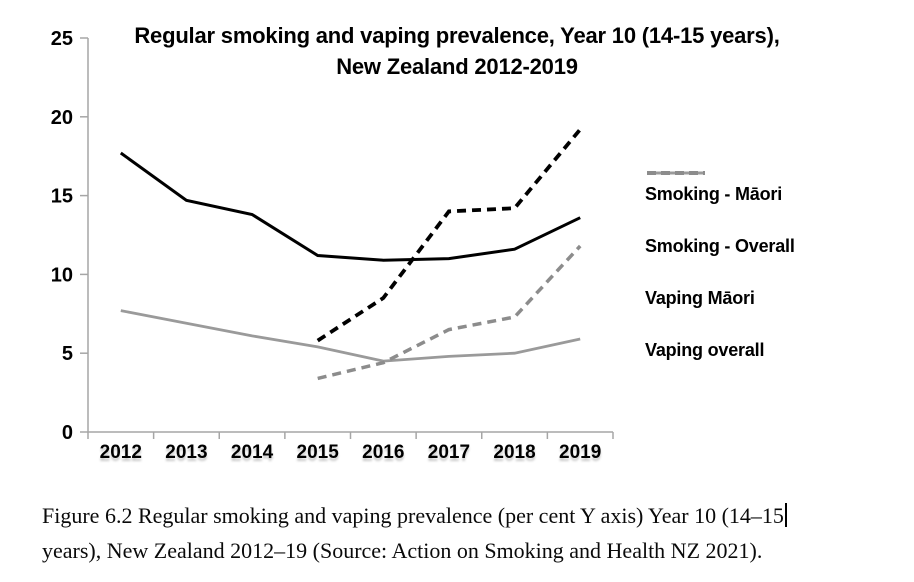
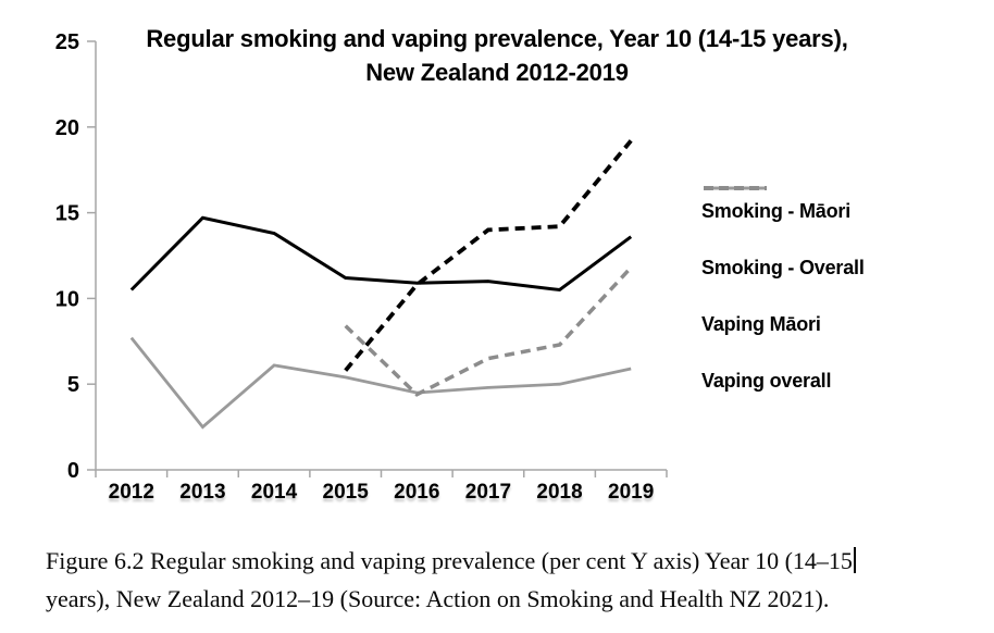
Smoking - Māori/2012: 17.7 -> 10.5
Smoking - Overall/2013: 6.9 -> 2.5
Vaping overall/2015: 3.4 -> 8.4
Vaping Māori/2016: 8.5 -> 10.8
Smoking - Māori/2018: 11.6 -> 10.5
